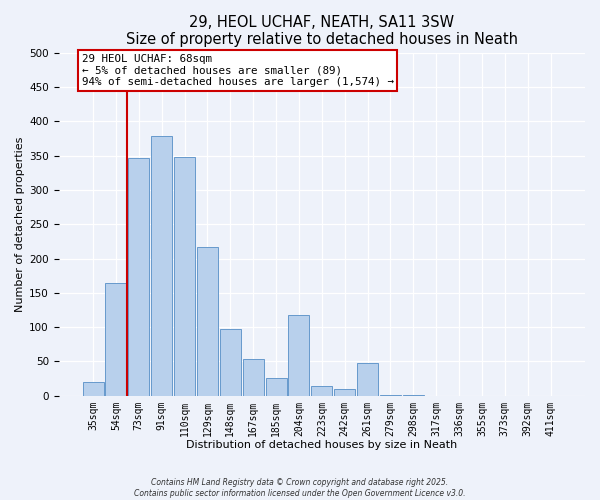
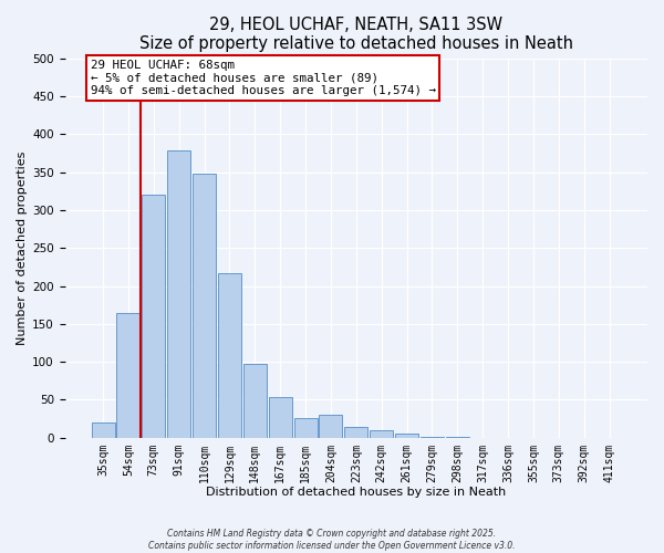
73sqm: 346 -> 320
204sqm: 118 -> 30
261sqm: 48 -> 6
